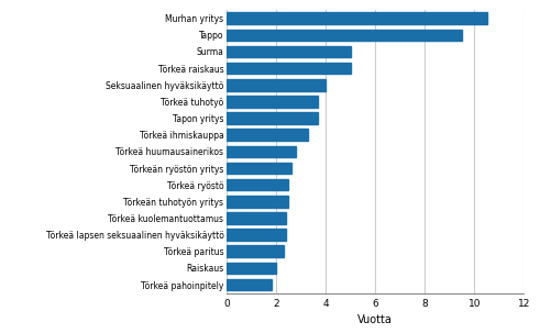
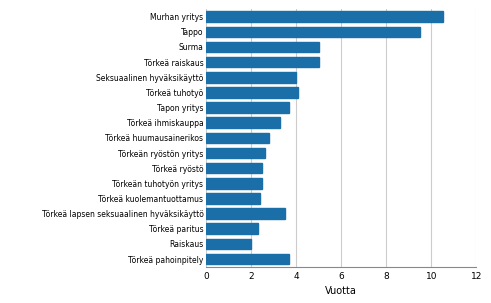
Törkeä tuhotyö: 3.7 -> 4.1
Törkeä lapsen seksuaalinen hyväksikäyttö: 2.4 -> 3.5
Törkeä pahoinpitely: 1.8 -> 3.7
